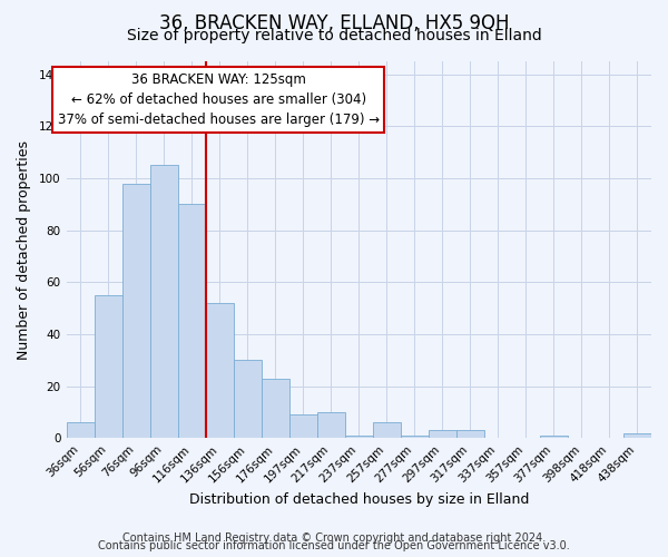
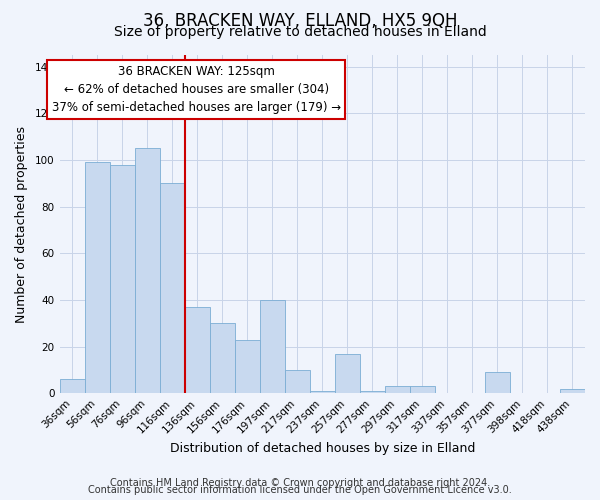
56sqm: 55 -> 99
136sqm: 52 -> 37
197sqm: 9 -> 40
257sqm: 6 -> 17
377sqm: 1 -> 9
